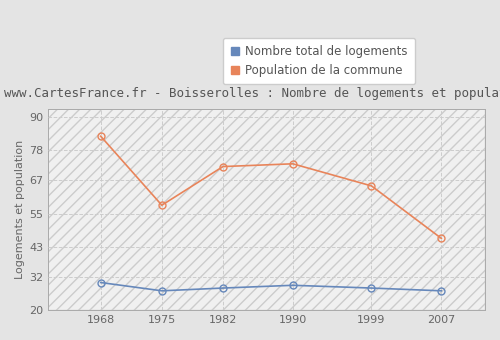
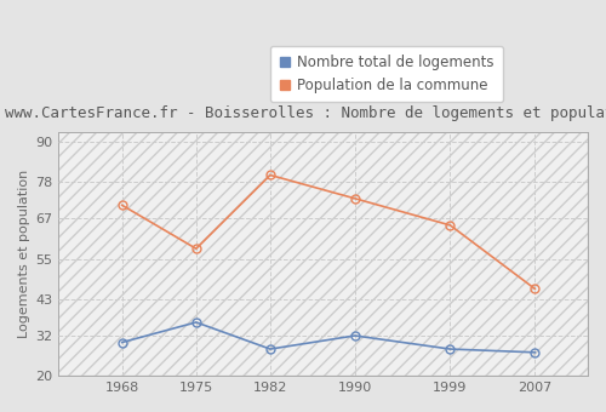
Population de la commune/1968: 83 -> 71
Nombre total de logements/1975: 27 -> 36
Population de la commune/1982: 72 -> 80
Nombre total de logements/1990: 29 -> 32
